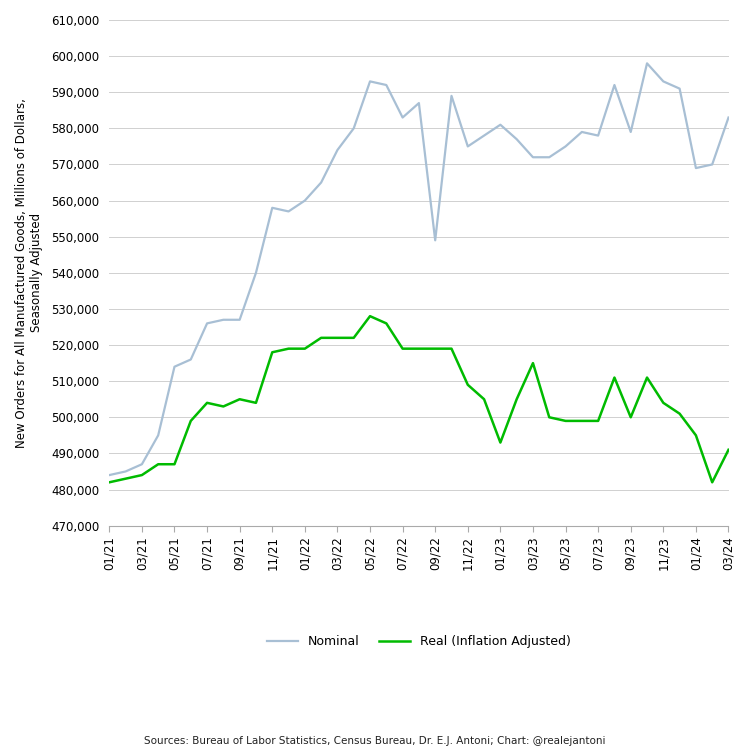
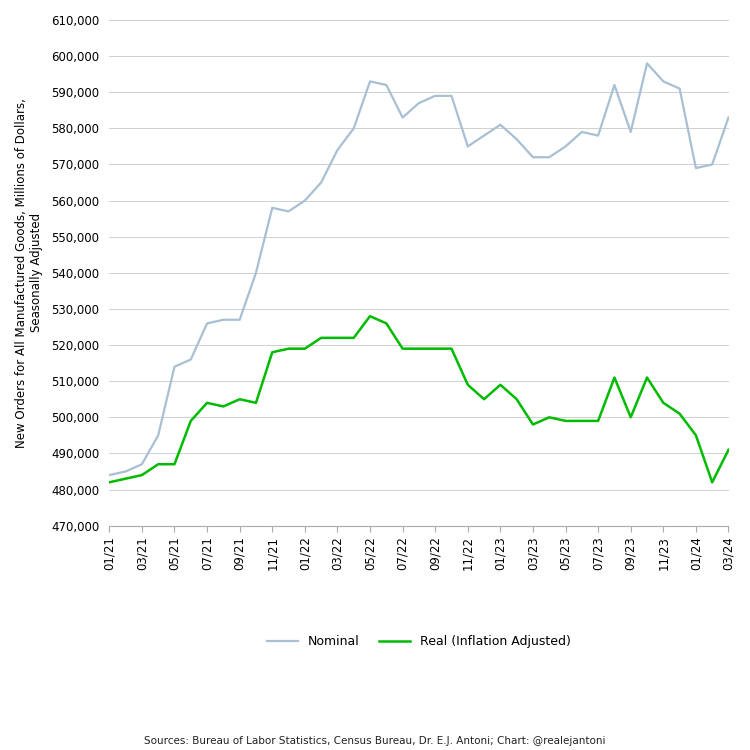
Nominal/09/22: 549,000 -> 589,000
Real (Inflation Adjusted)/01/23: 493,000 -> 509,000
Real (Inflation Adjusted)/03/23: 515,000 -> 498,000
